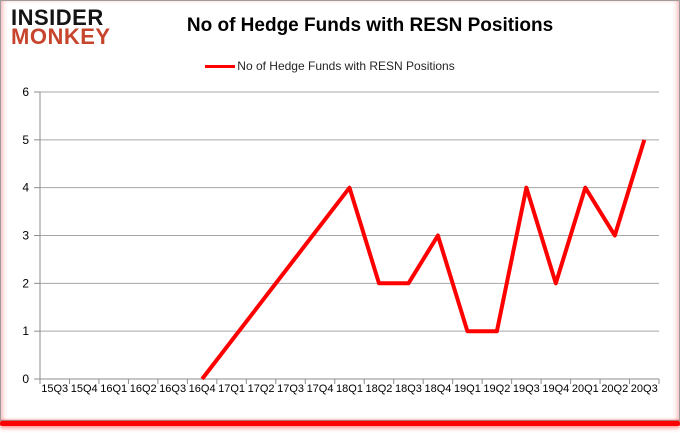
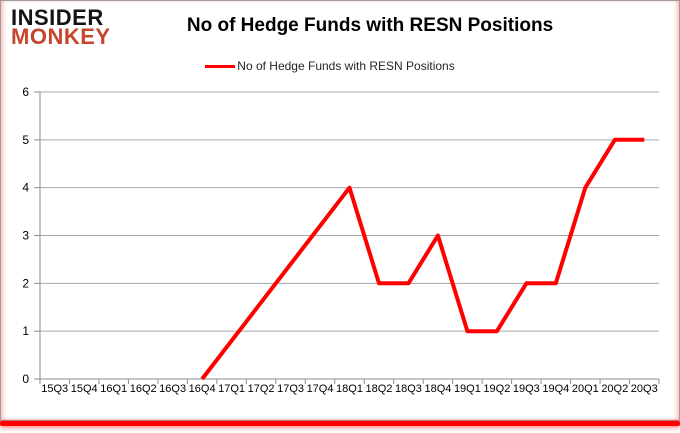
19Q3: 4 -> 2
20Q2: 3 -> 5
